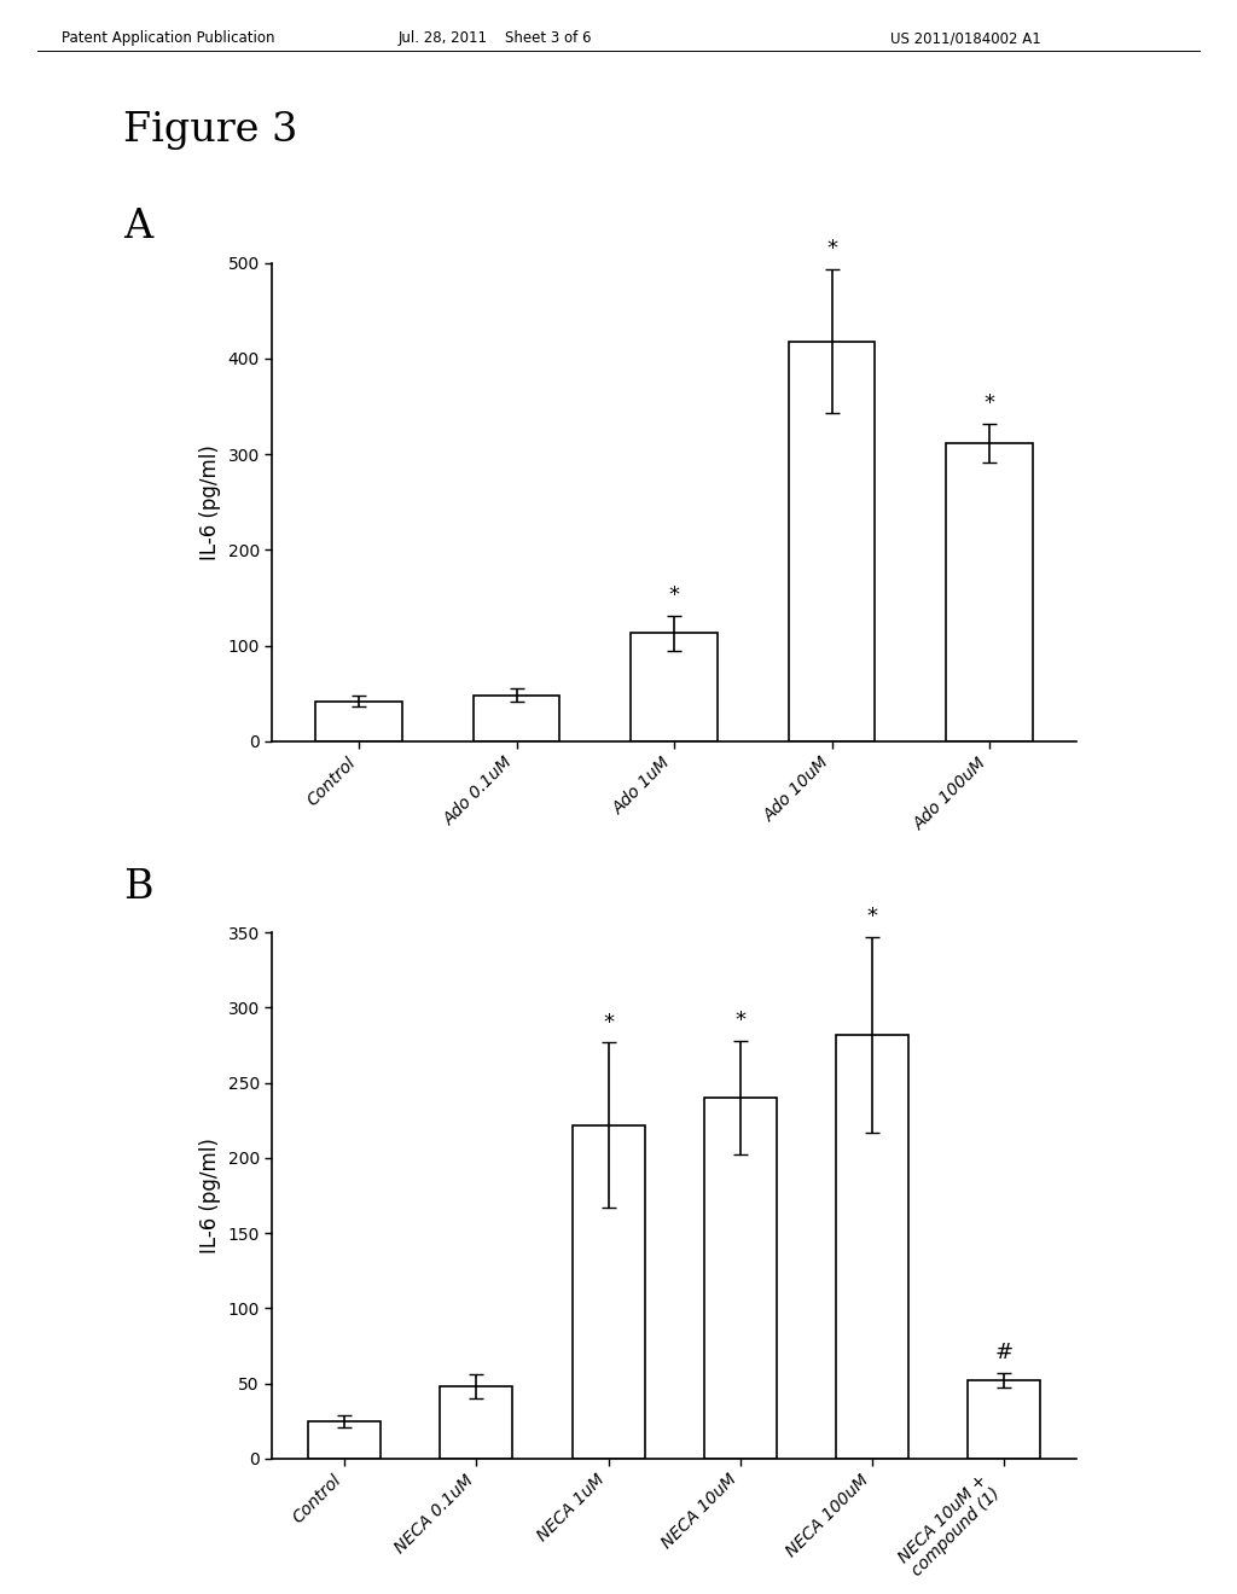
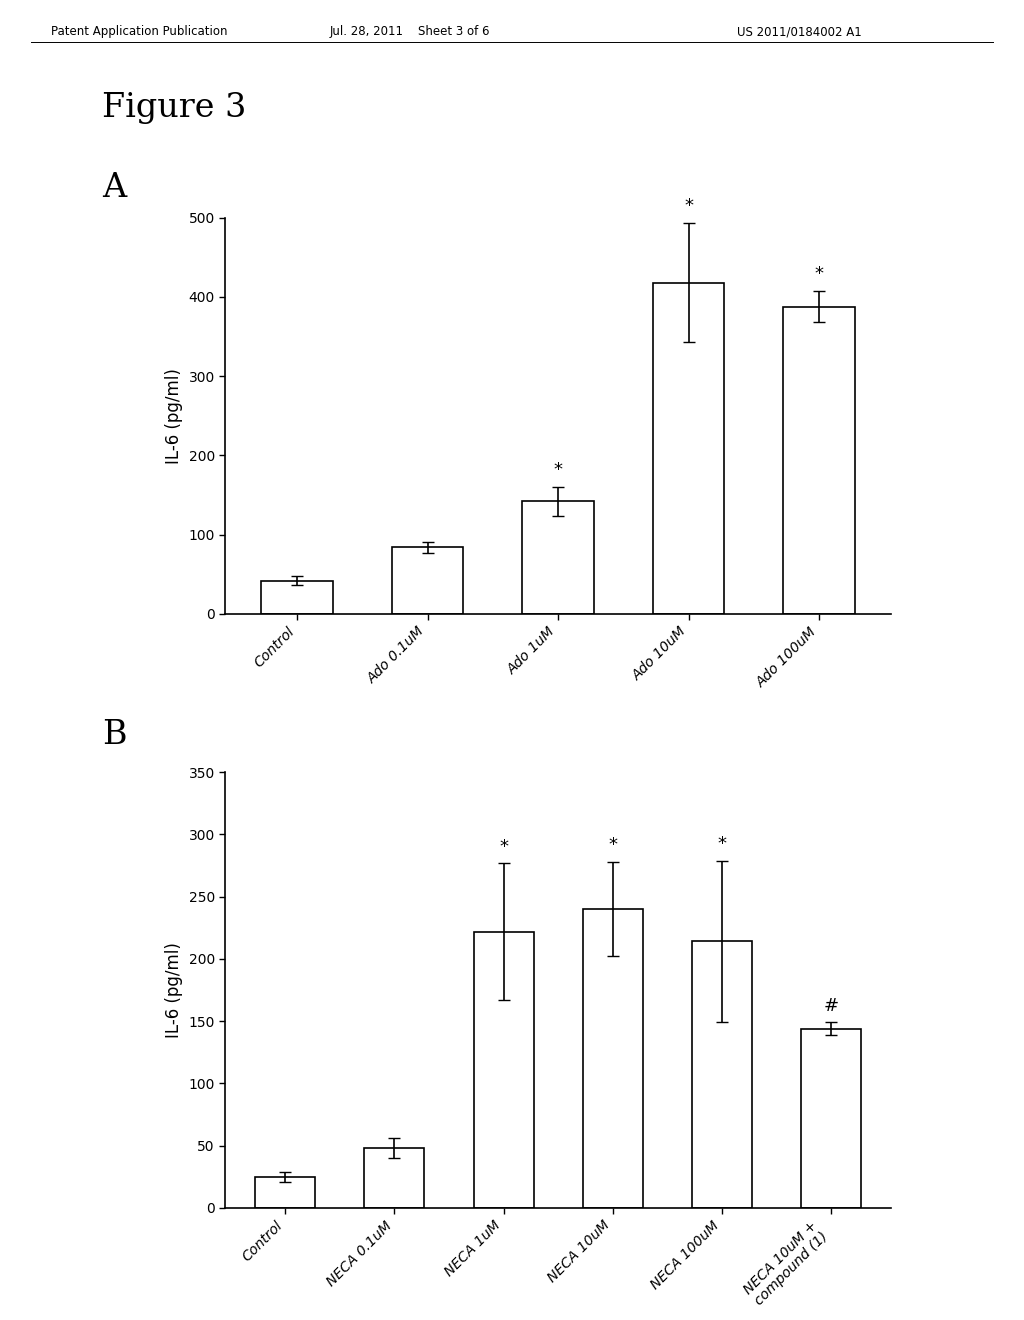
Ado 0.1uM: 48 -> 84
Ado 1uM: 113 -> 142
Ado 100uM: 312 -> 388
NECA 100uM: 282 -> 214
NECA 10uM + compound (1): 52 -> 144
